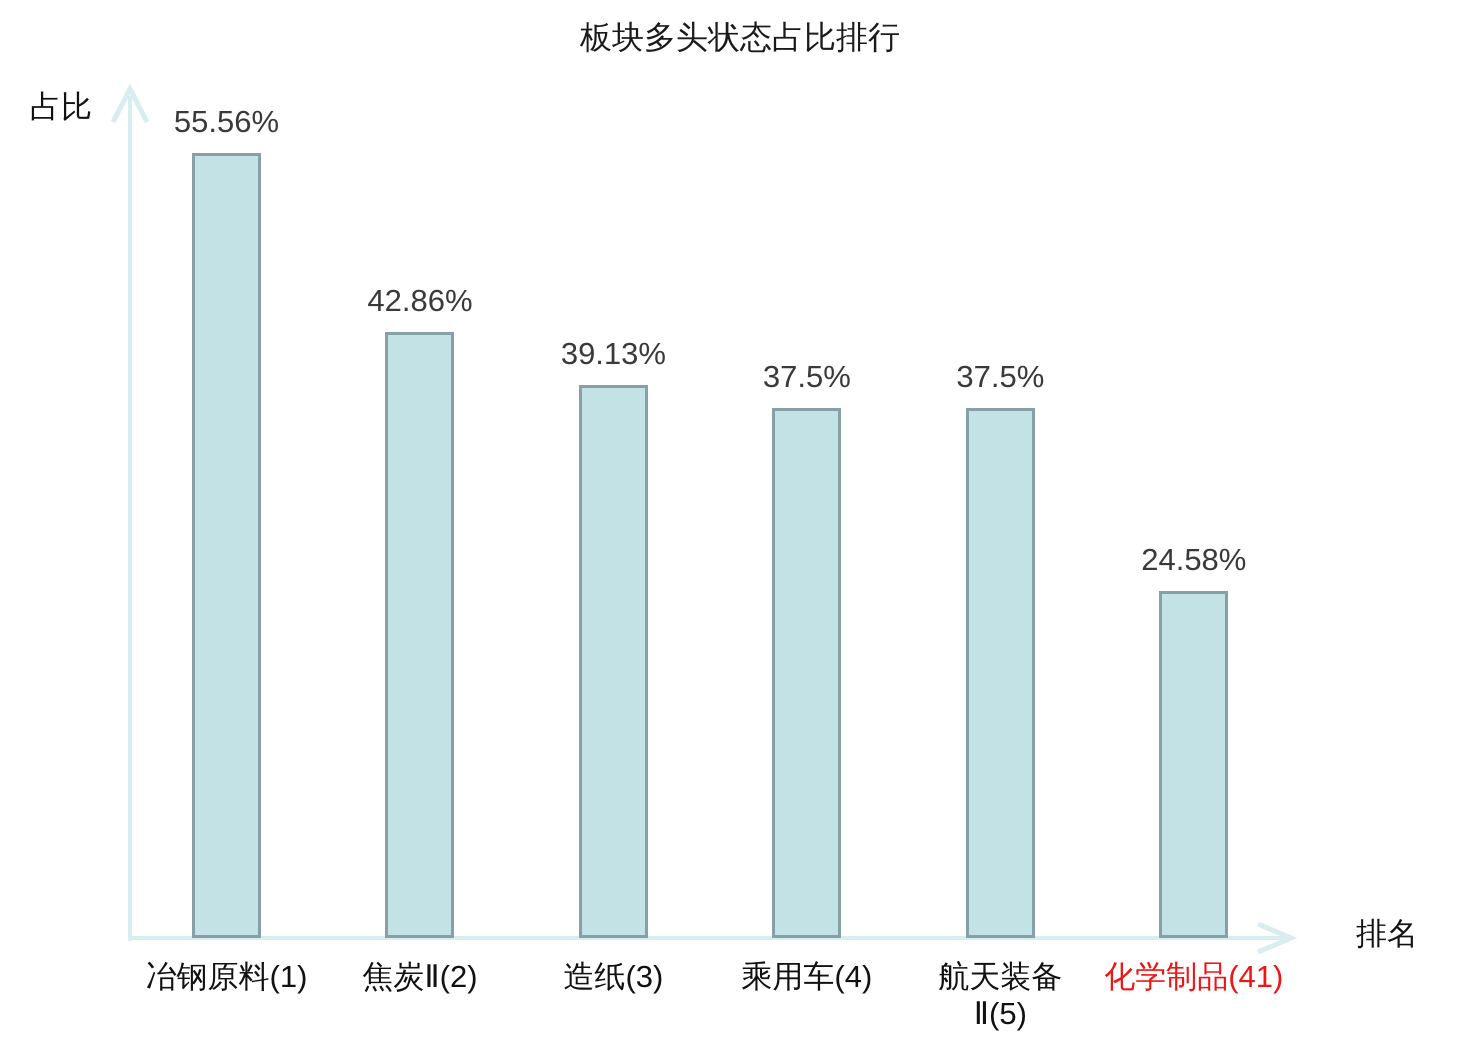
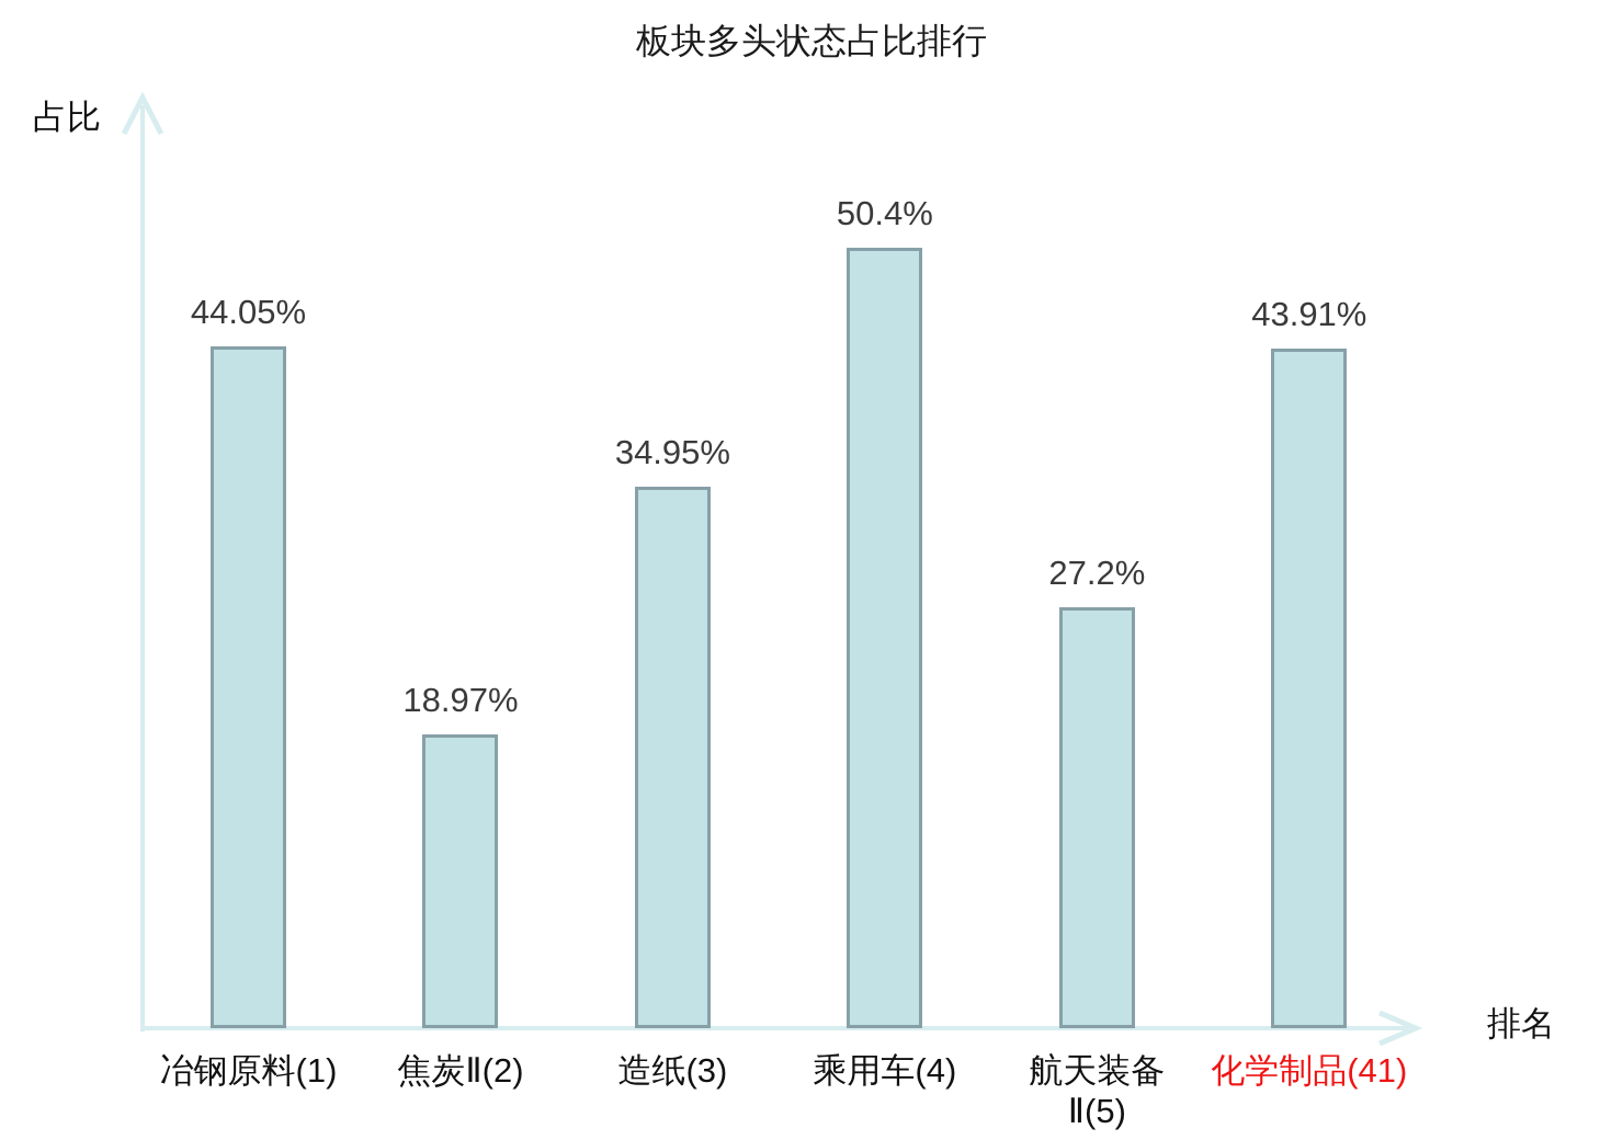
冶钢原料(1): 55.56% -> 44.05%
焦炭Ⅱ(2): 42.86% -> 18.97%
造纸(3): 39.13% -> 34.95%
乘用车(4): 37.5% -> 50.4%
航天装备 Ⅱ(5): 37.5% -> 27.2%
化学制品(41): 24.58% -> 43.91%
